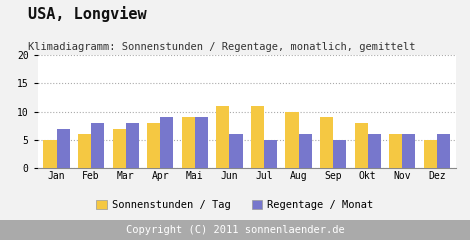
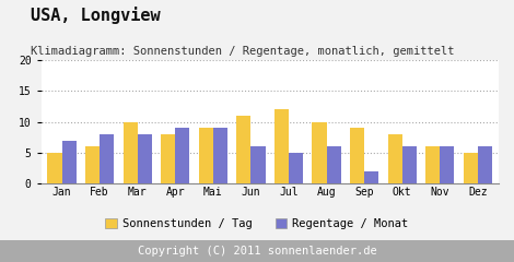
Sonnenstunden / Tag/Mar: 7 -> 10
Sonnenstunden / Tag/Jul: 11 -> 12
Regentage / Monat/Sep: 5 -> 2
